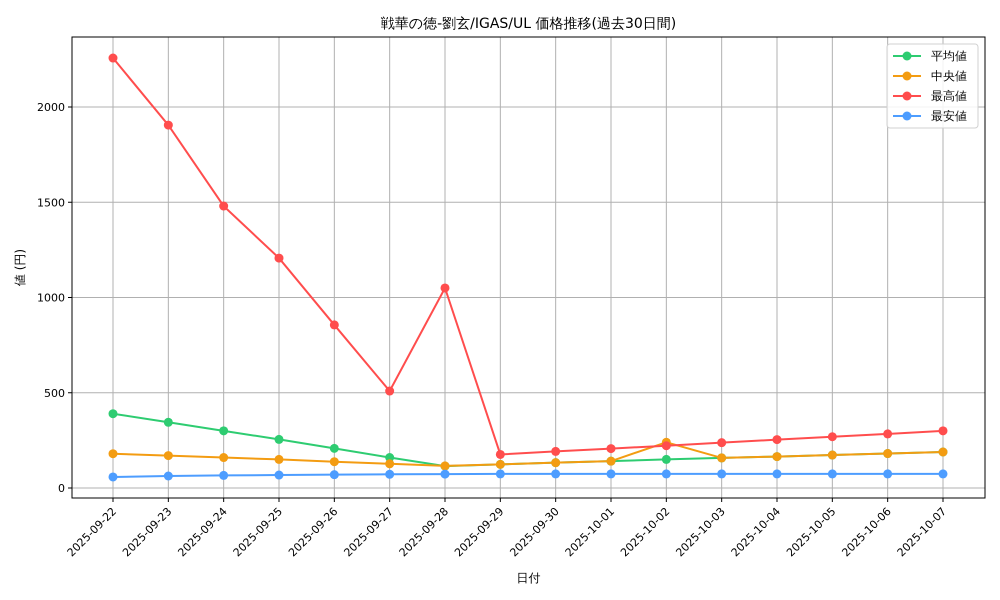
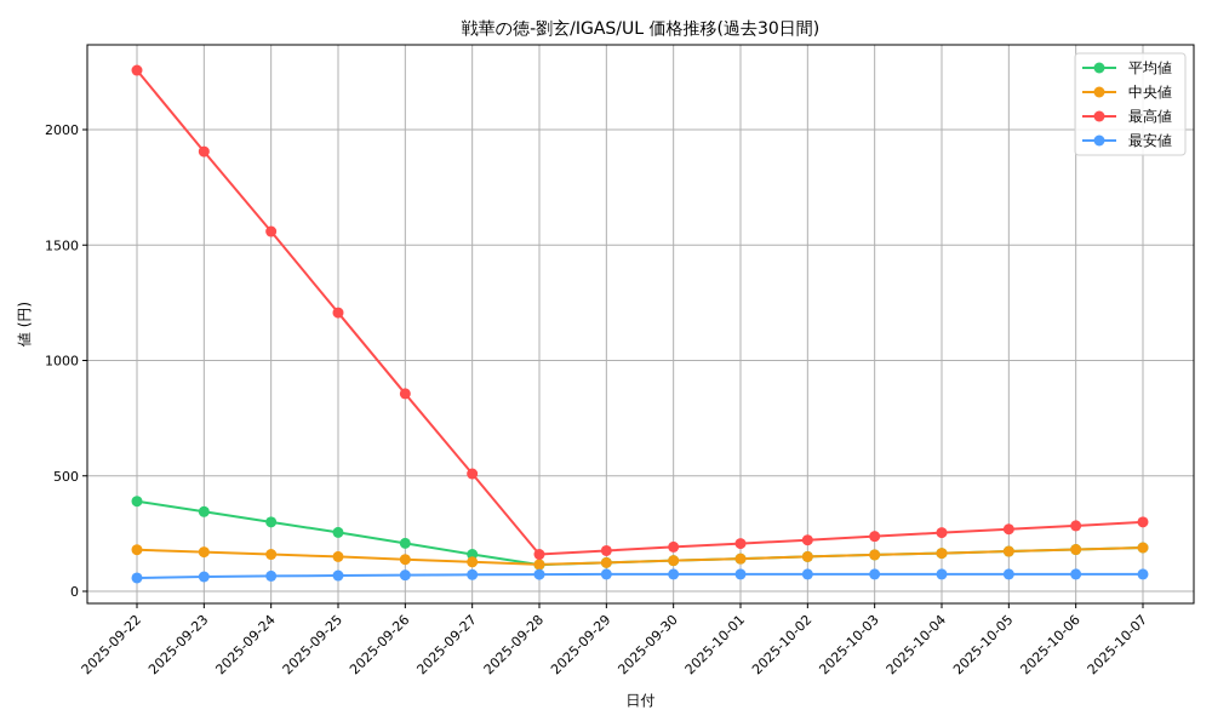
最高値/2025-09-24: 1480 -> 1560
最高値/2025-09-28: 1050 -> 160
中央値/2025-10-02: 240 -> 150
